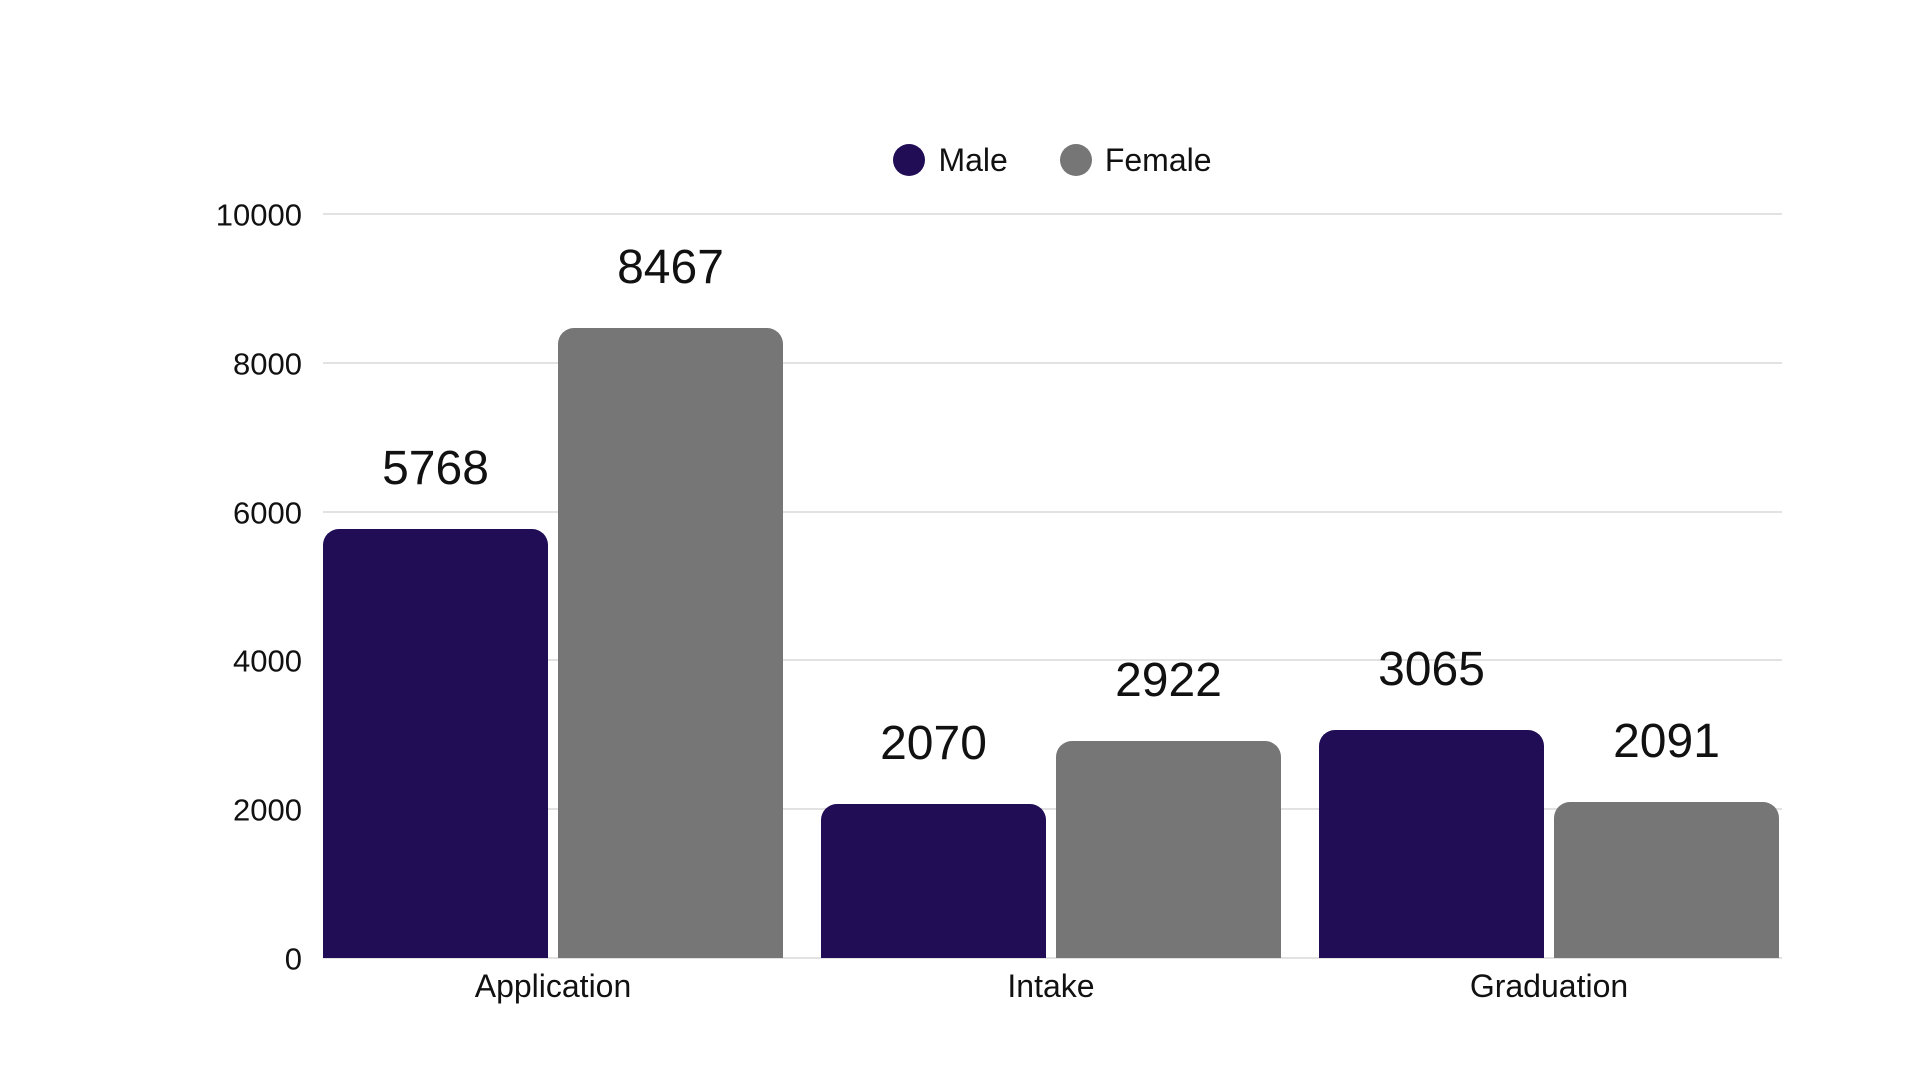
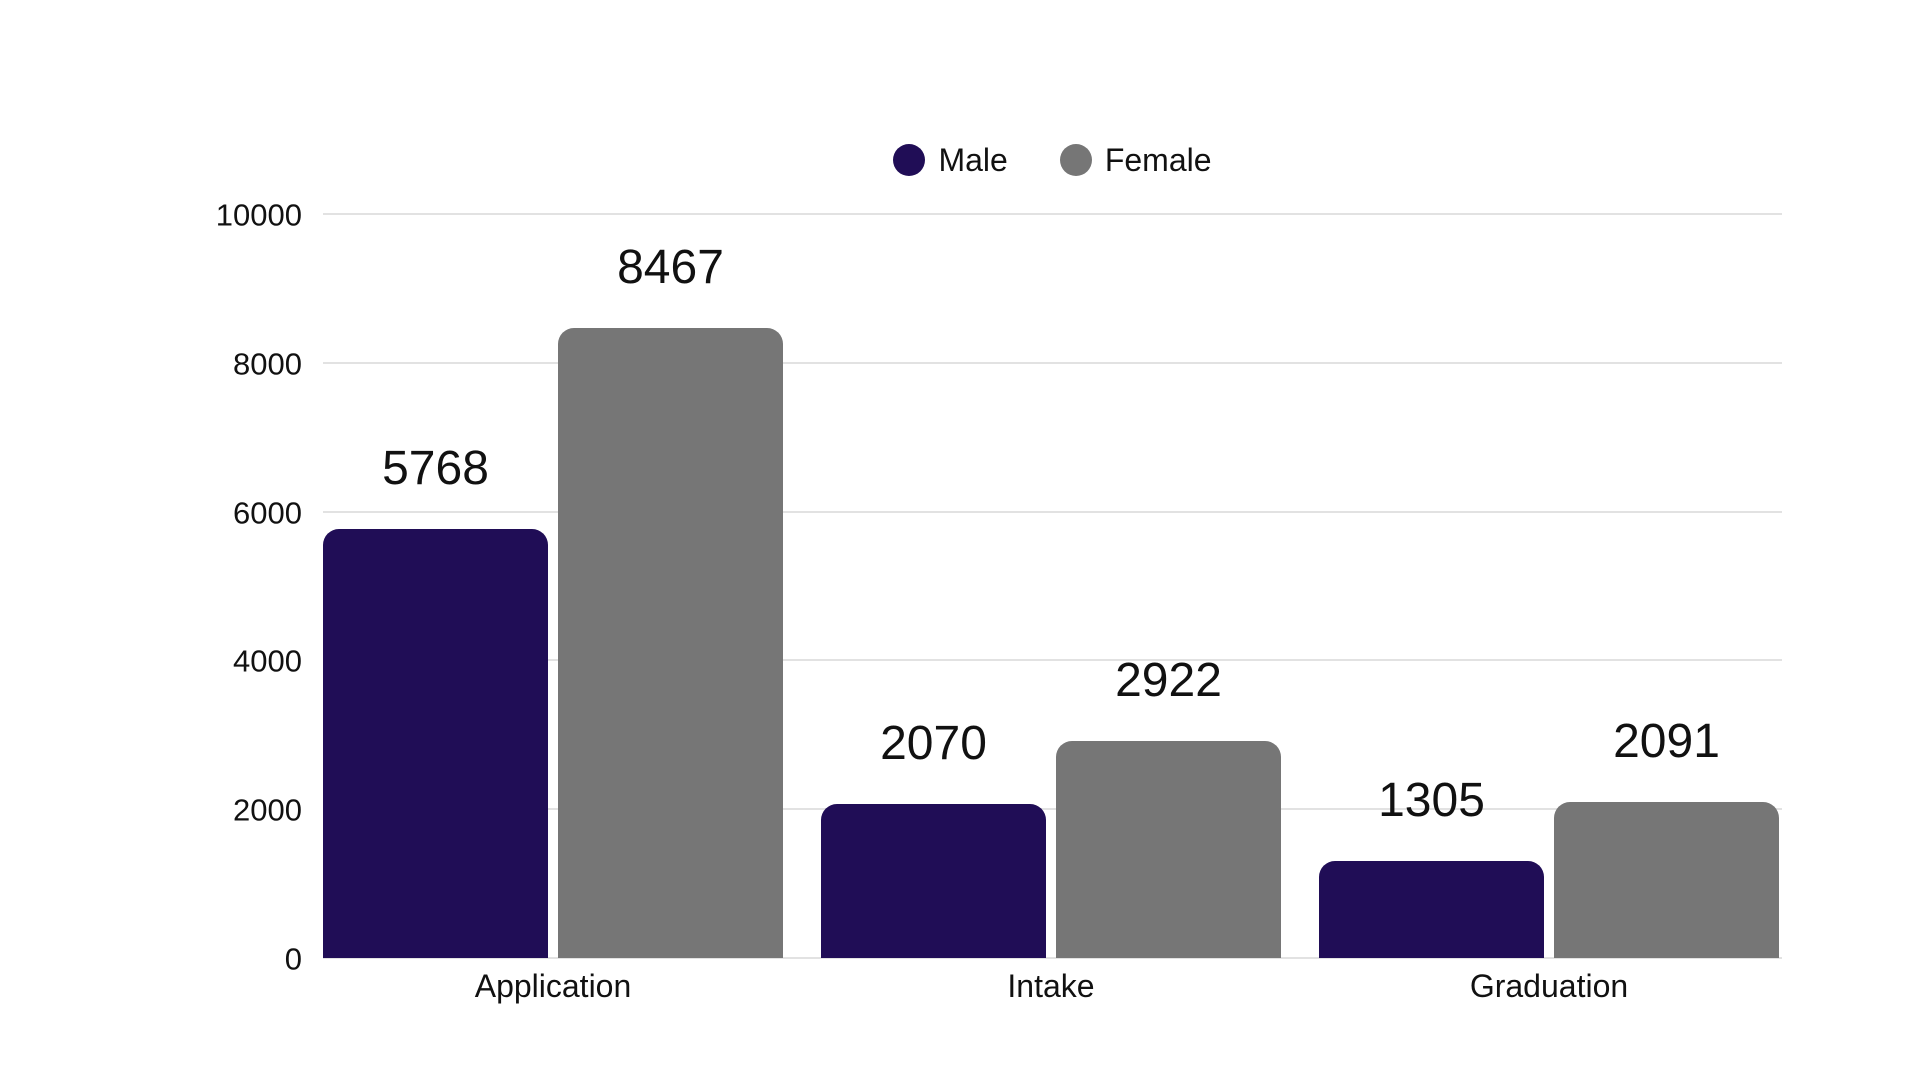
Male/Graduation: 3065 -> 1305
